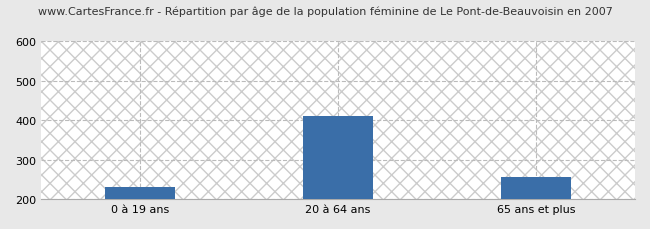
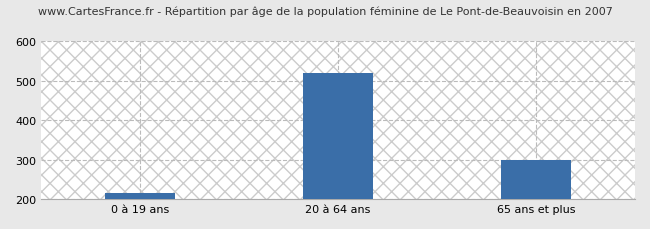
0 à 19 ans: 230 -> 215
20 à 64 ans: 410 -> 520
65 ans et plus: 255 -> 300
